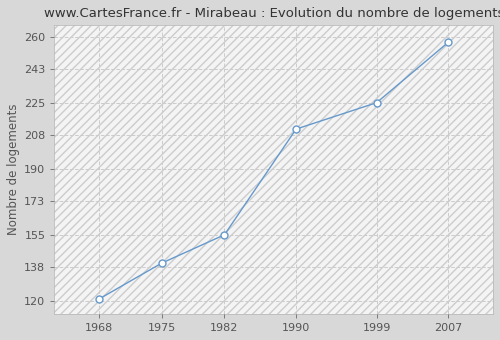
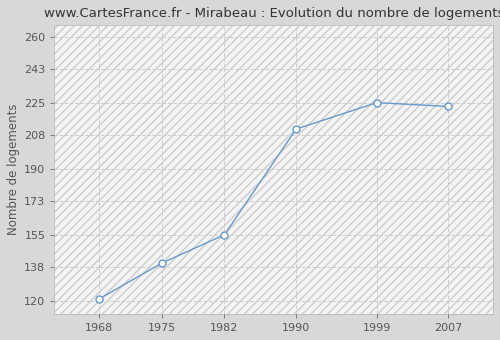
2007: 257 -> 223
